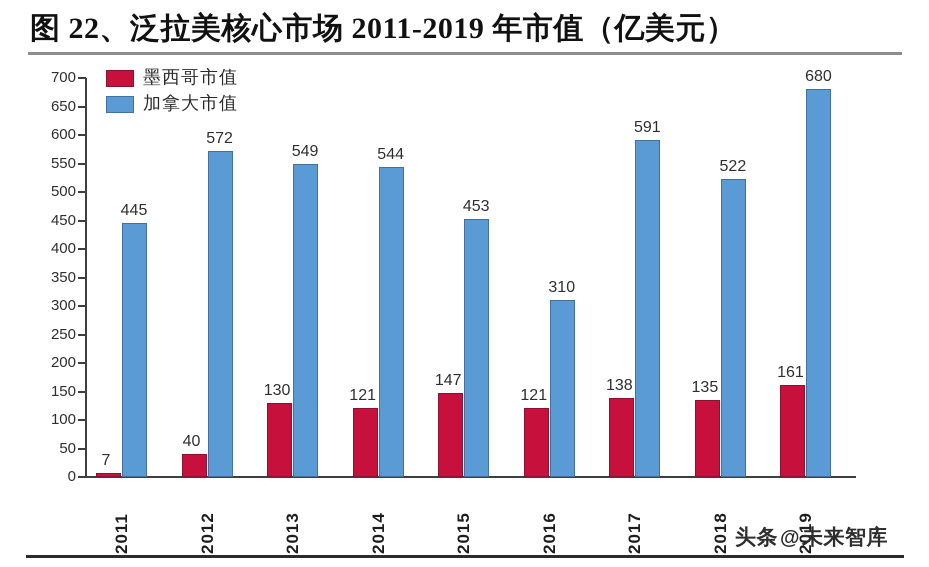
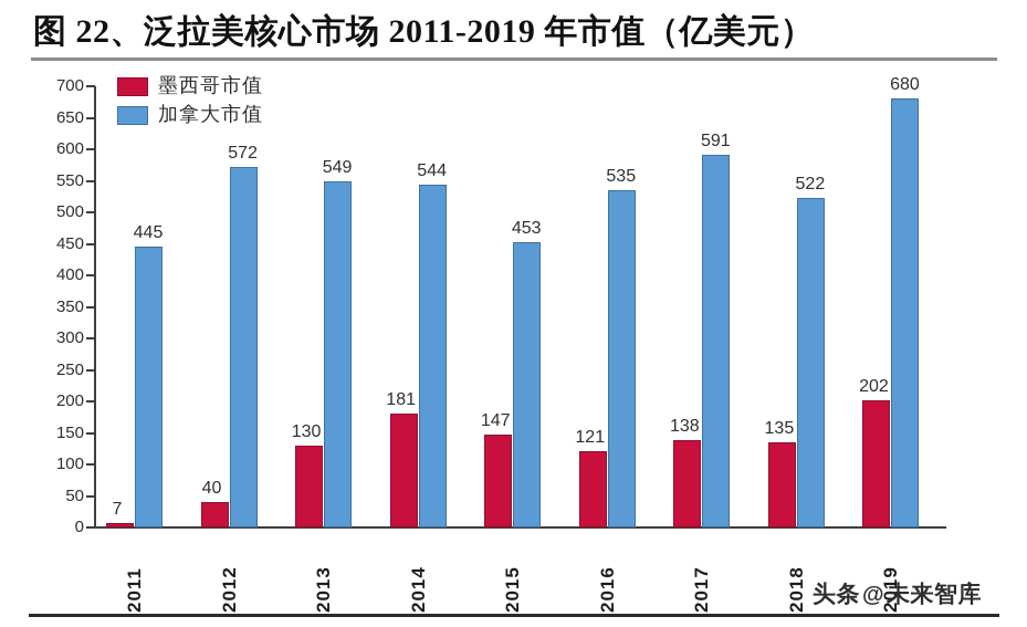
墨西哥市值/2014: 121 -> 181
加拿大市值/2016: 310 -> 535
墨西哥市值/2019: 161 -> 202
